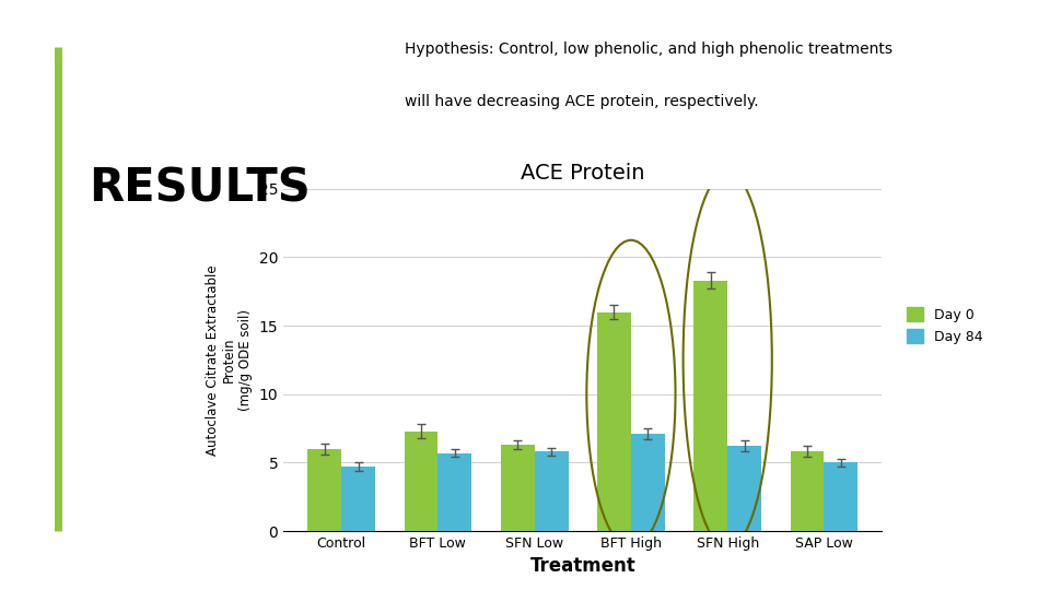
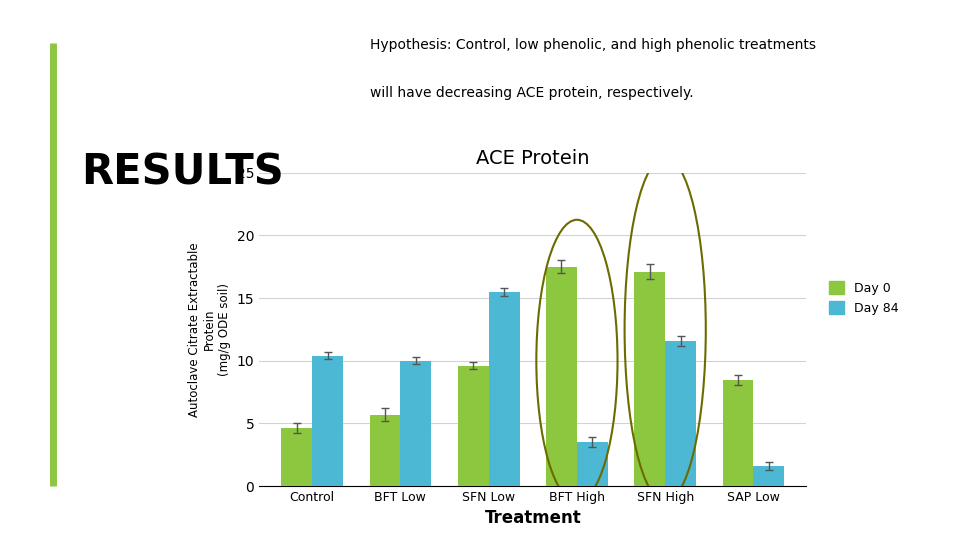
Day 0/Control: 6.0 -> 4.6
Day 84/Control: 4.7 -> 10.4
Day 0/BFT Low: 7.3 -> 5.7
Day 84/BFT Low: 5.7 -> 10.0
Day 0/SFN Low: 6.3 -> 9.6
Day 84/SFN Low: 5.8 -> 15.5
Day 0/BFT High: 16.0 -> 17.5
Day 84/BFT High: 7.1 -> 3.5
Day 0/SFN High: 18.3 -> 17.1
Day 84/SFN High: 6.2 -> 11.6
Day 0/SAP Low: 5.8 -> 8.5
Day 84/SAP Low: 5.0 -> 1.6
